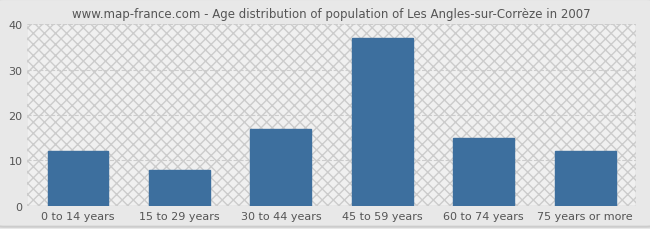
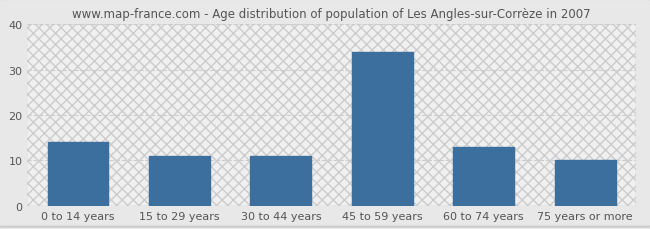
0 to 14 years: 12 -> 14
15 to 29 years: 8 -> 11
30 to 44 years: 17 -> 11
45 to 59 years: 37 -> 34
60 to 74 years: 15 -> 13
75 years or more: 12 -> 10
